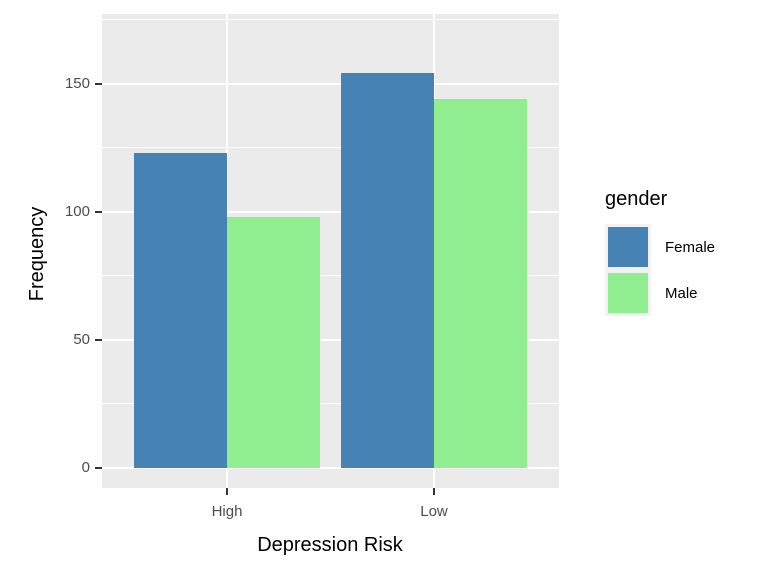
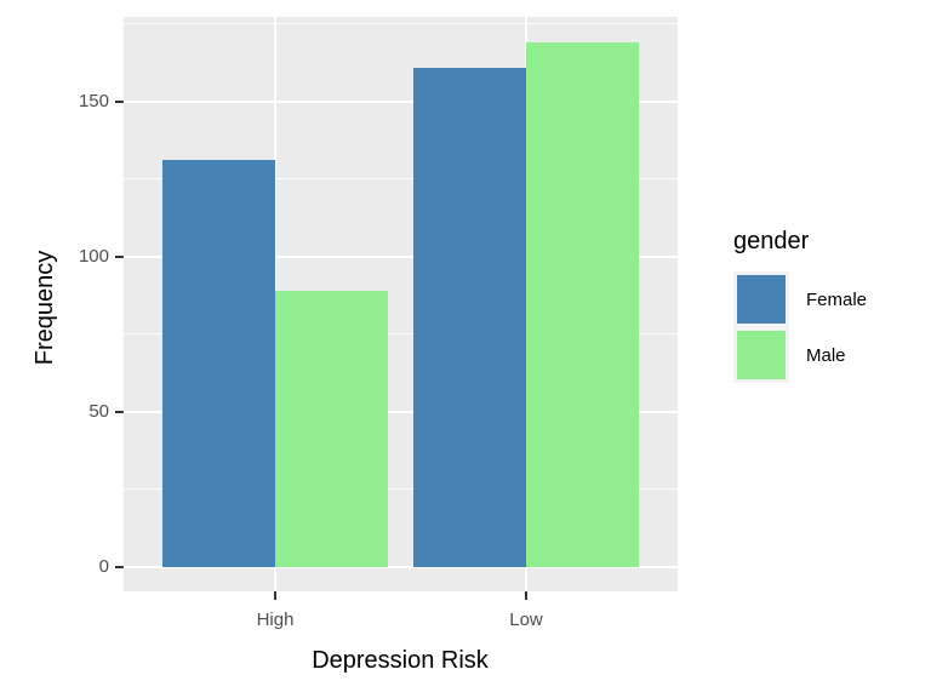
Female/High: 123 -> 131
Male/High: 98 -> 89
Female/Low: 154 -> 161
Male/Low: 144 -> 169
